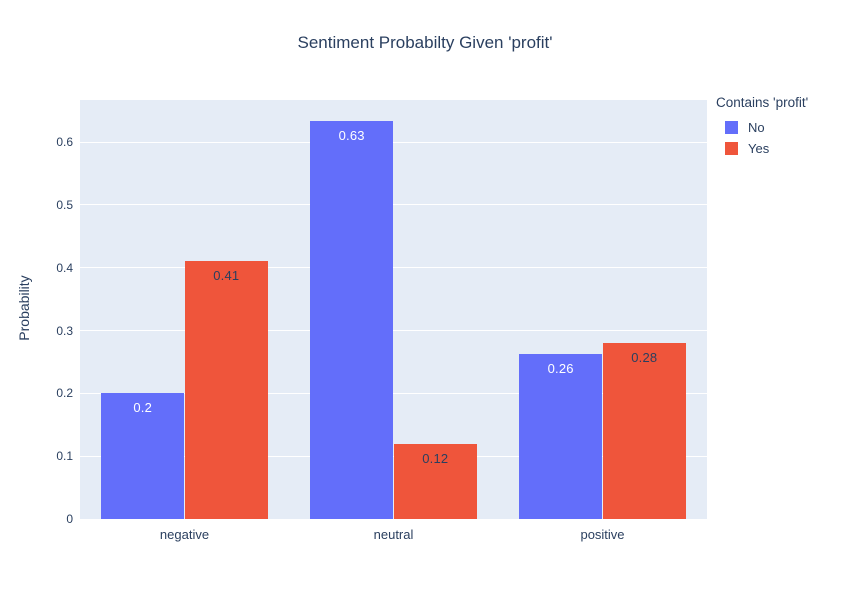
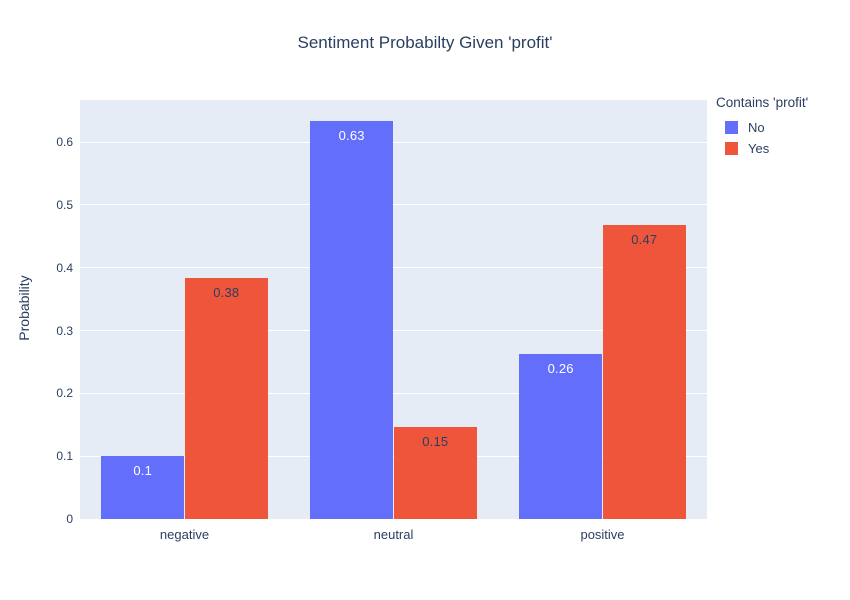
No/negative: 0.2 -> 0.1
Yes/negative: 0.41 -> 0.38
Yes/neutral: 0.12 -> 0.15
Yes/positive: 0.28 -> 0.47
